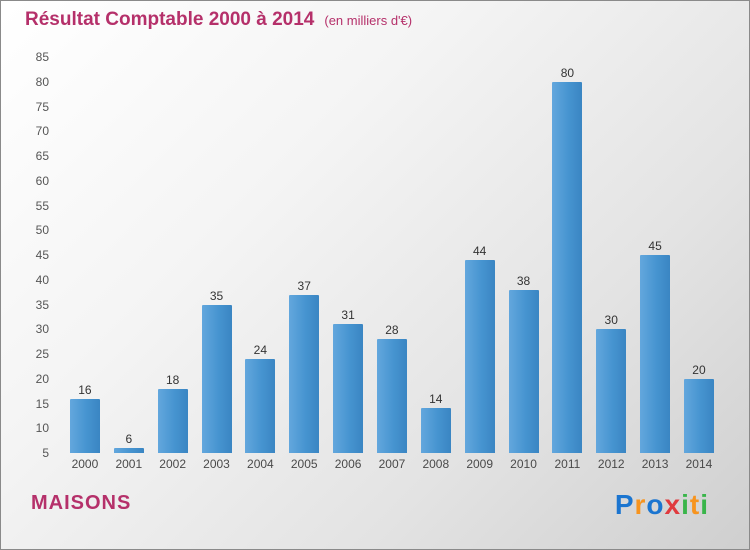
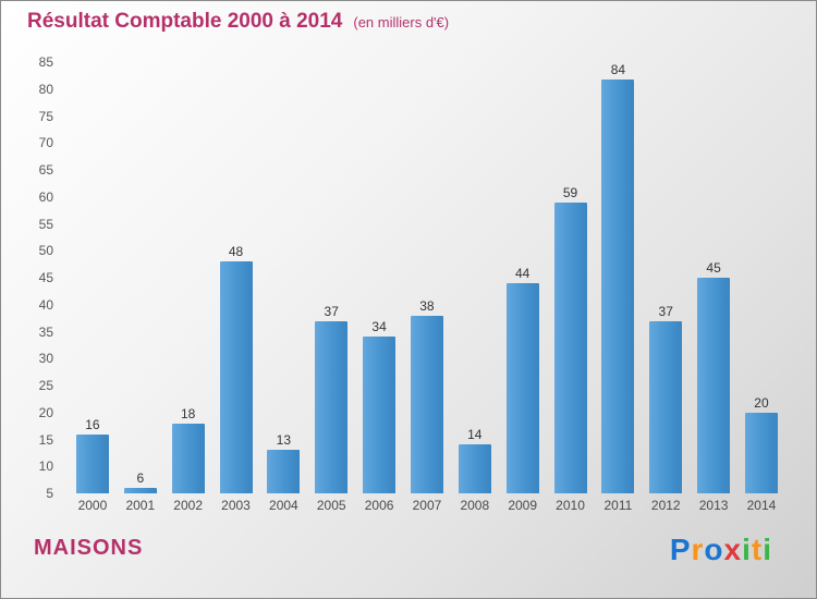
2003: 35 -> 48
2004: 24 -> 13
2006: 31 -> 34
2007: 28 -> 38
2010: 38 -> 59
2011: 80 -> 84
2012: 30 -> 37
